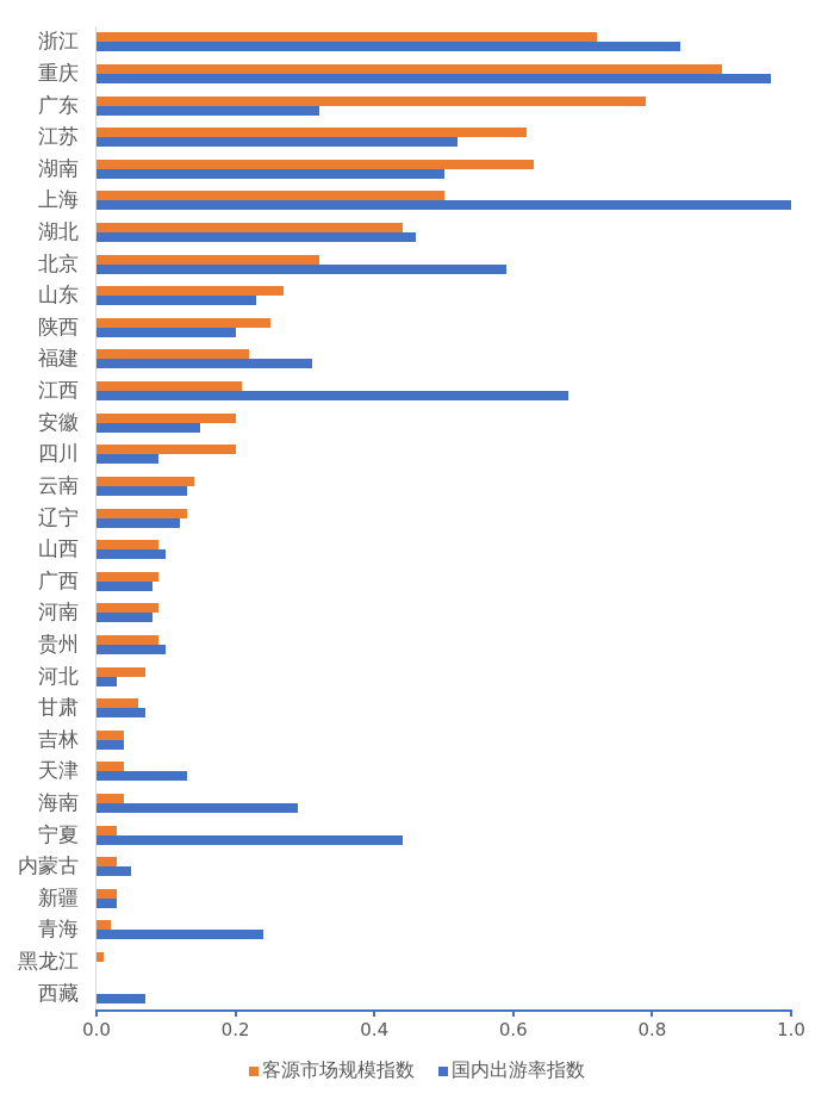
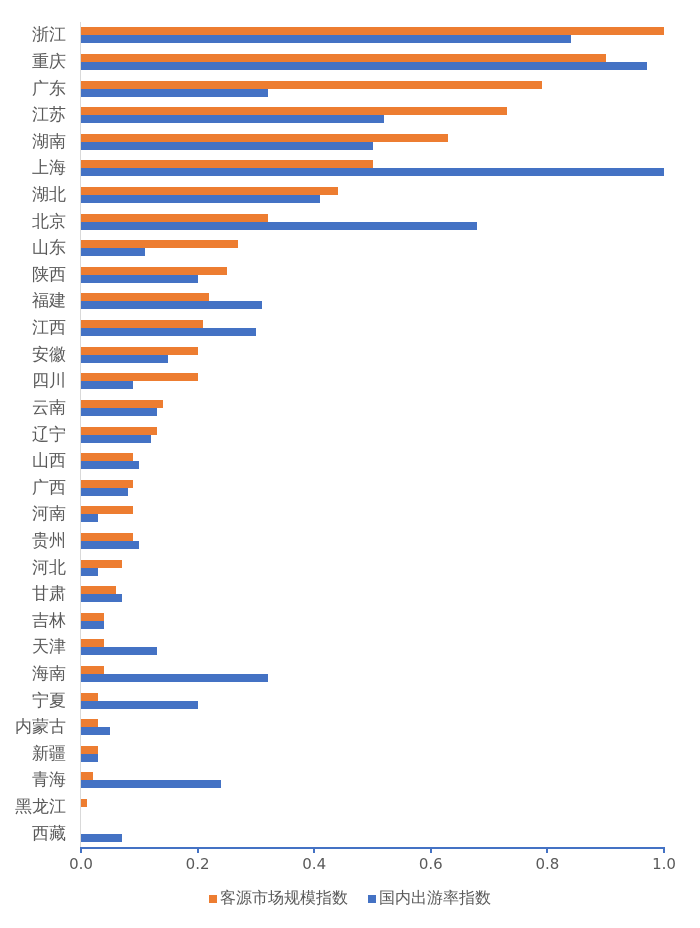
客源市场规模指数/浙江: 0.72 -> 1.00
客源市场规模指数/江苏: 0.62 -> 0.73
国内出游率指数/湖北: 0.46 -> 0.41
国内出游率指数/北京: 0.59 -> 0.68
国内出游率指数/山东: 0.23 -> 0.11
国内出游率指数/江西: 0.68 -> 0.30
国内出游率指数/河南: 0.08 -> 0.03
国内出游率指数/海南: 0.29 -> 0.32
国内出游率指数/宁夏: 0.44 -> 0.20
